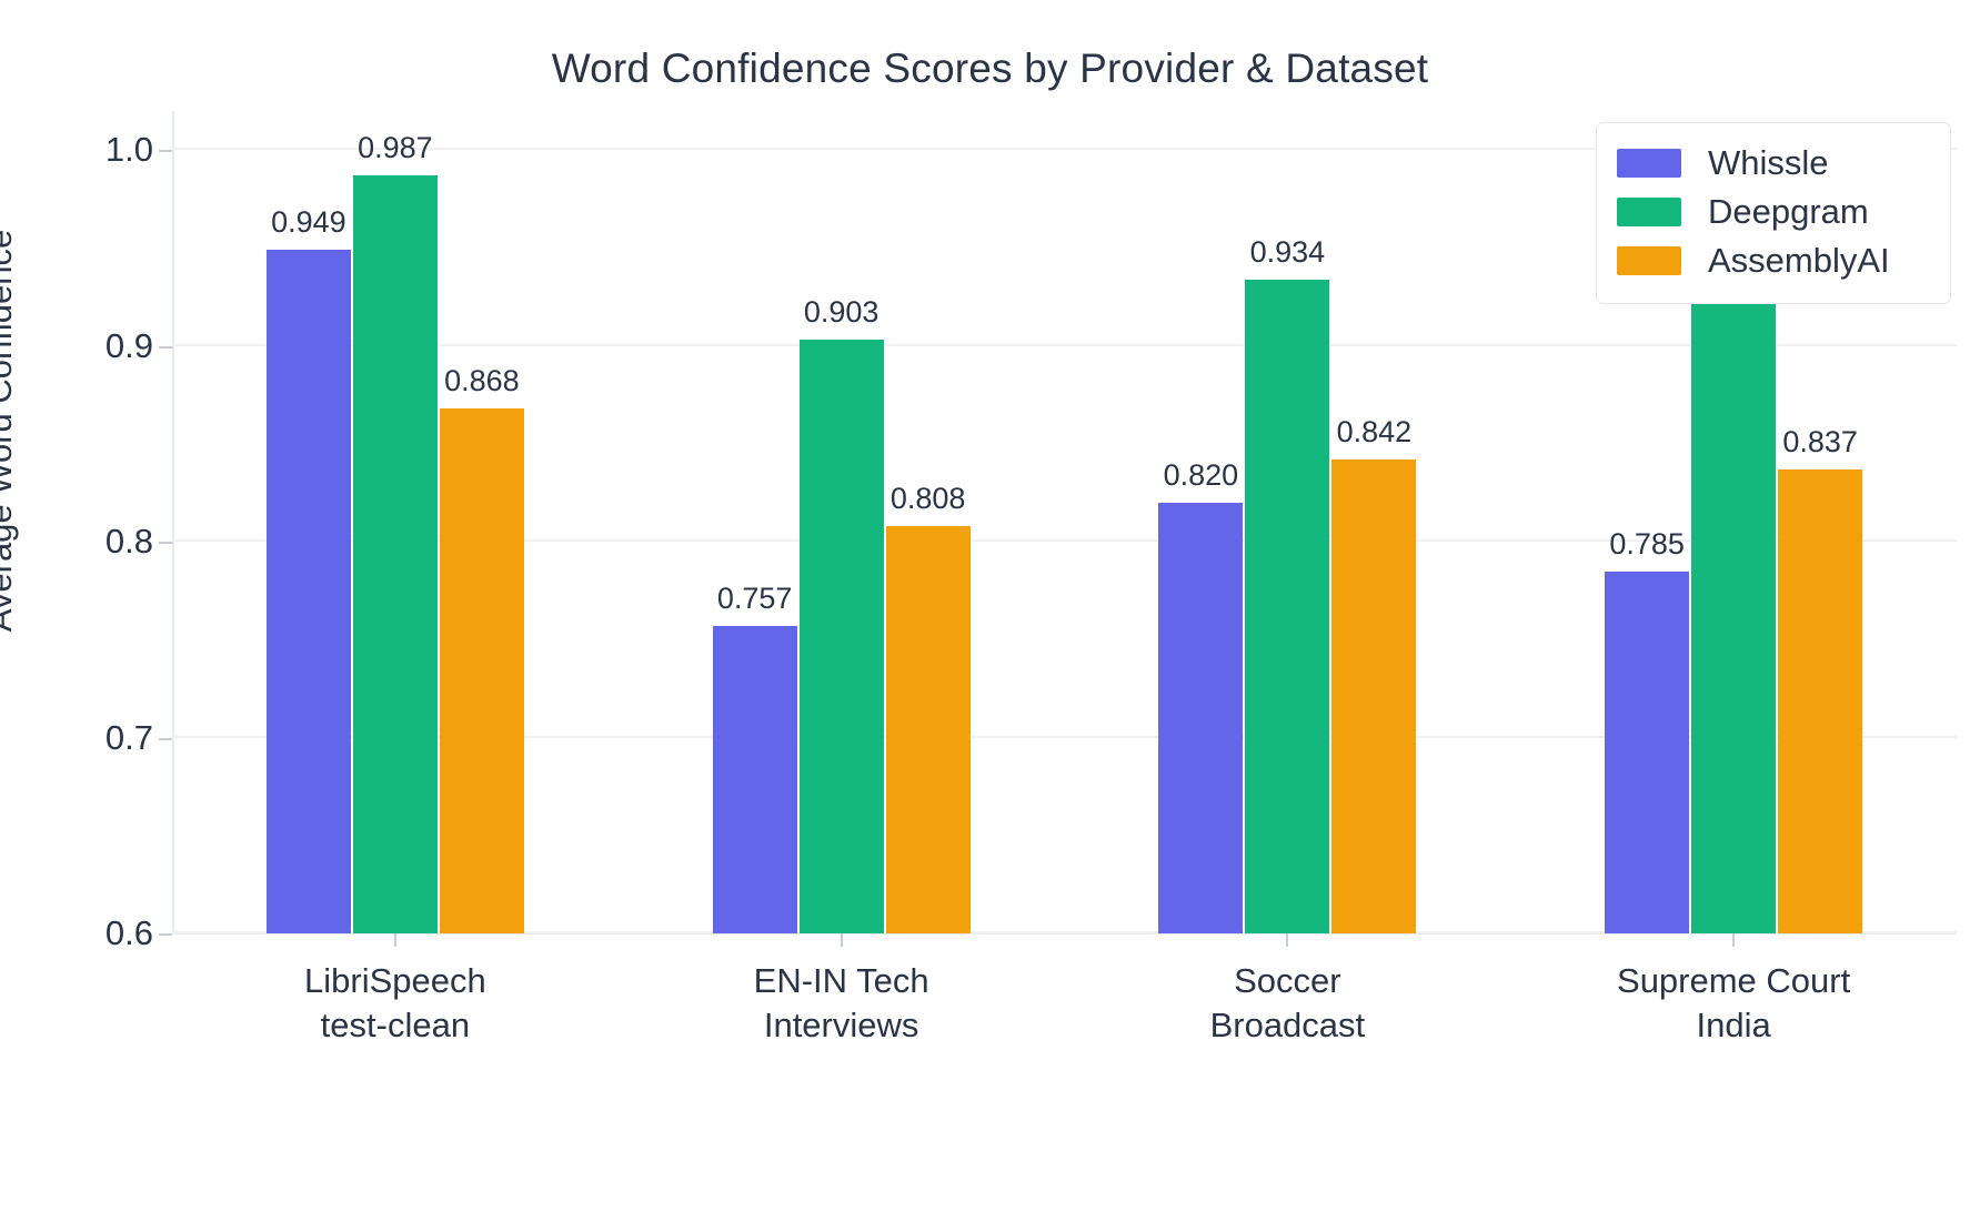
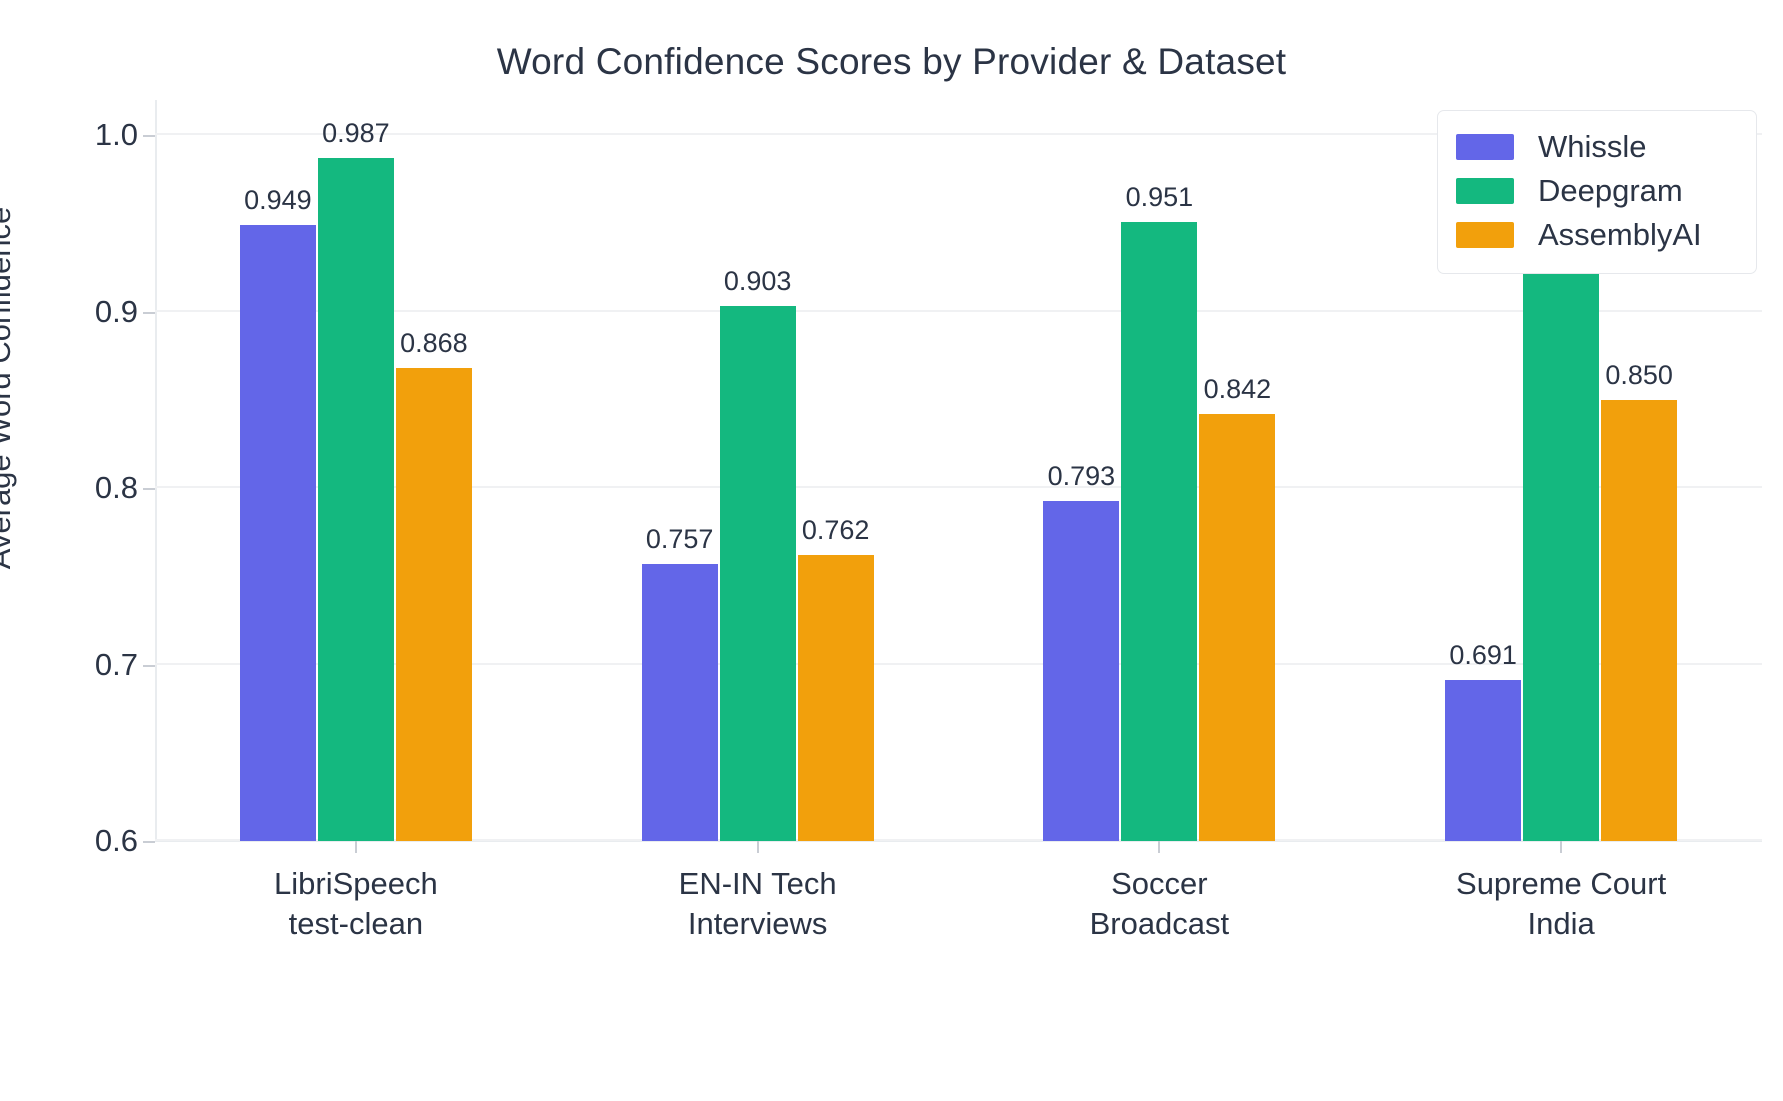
AssemblyAI/EN-IN Tech Interviews: 0.808 -> 0.762
Whissle/Soccer Broadcast: 0.820 -> 0.793
Deepgram/Soccer Broadcast: 0.934 -> 0.951
Whissle/Supreme Court India: 0.785 -> 0.691
AssemblyAI/Supreme Court India: 0.837 -> 0.850
